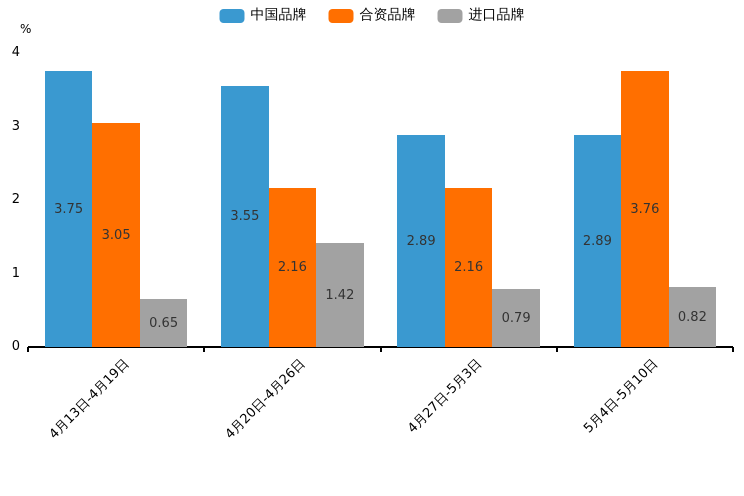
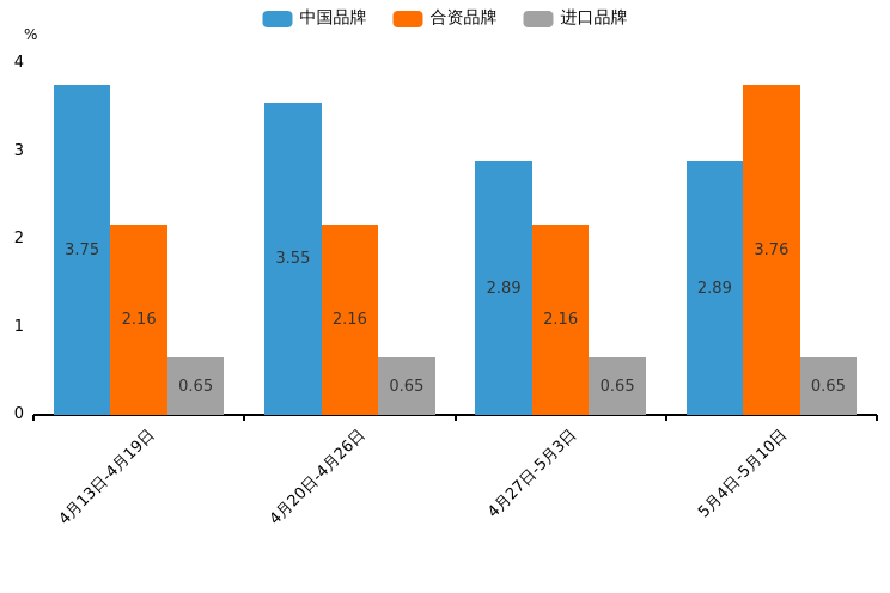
合资品牌/4月13日-4月19日: 3.05 -> 2.16
进口品牌/4月20日-4月26日: 1.42 -> 0.65
进口品牌/4月27日-5月3日: 0.79 -> 0.65
进口品牌/5月4日-5月10日: 0.82 -> 0.65
